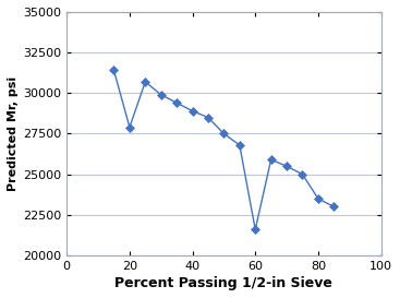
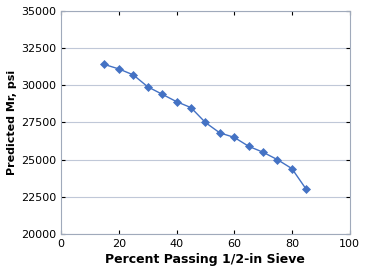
20: 27900 -> 31100
60: 21600 -> 26500
80: 23500 -> 24400
